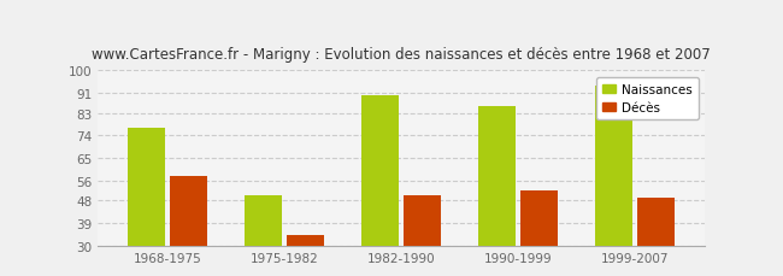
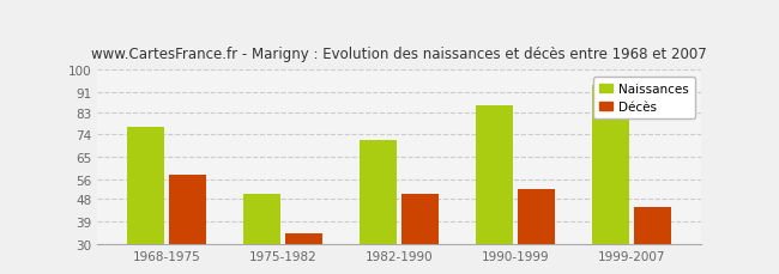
Naissances/1982-1990: 90 -> 72
Décès/1999-2007: 49 -> 45
